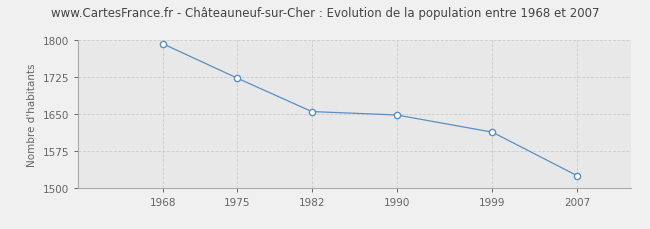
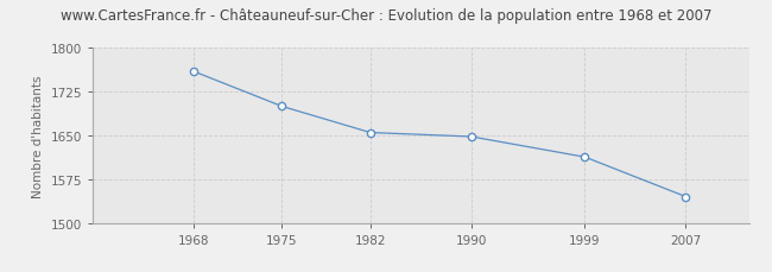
1968: 1793 -> 1760
1975: 1723 -> 1700
2007: 1524 -> 1545
